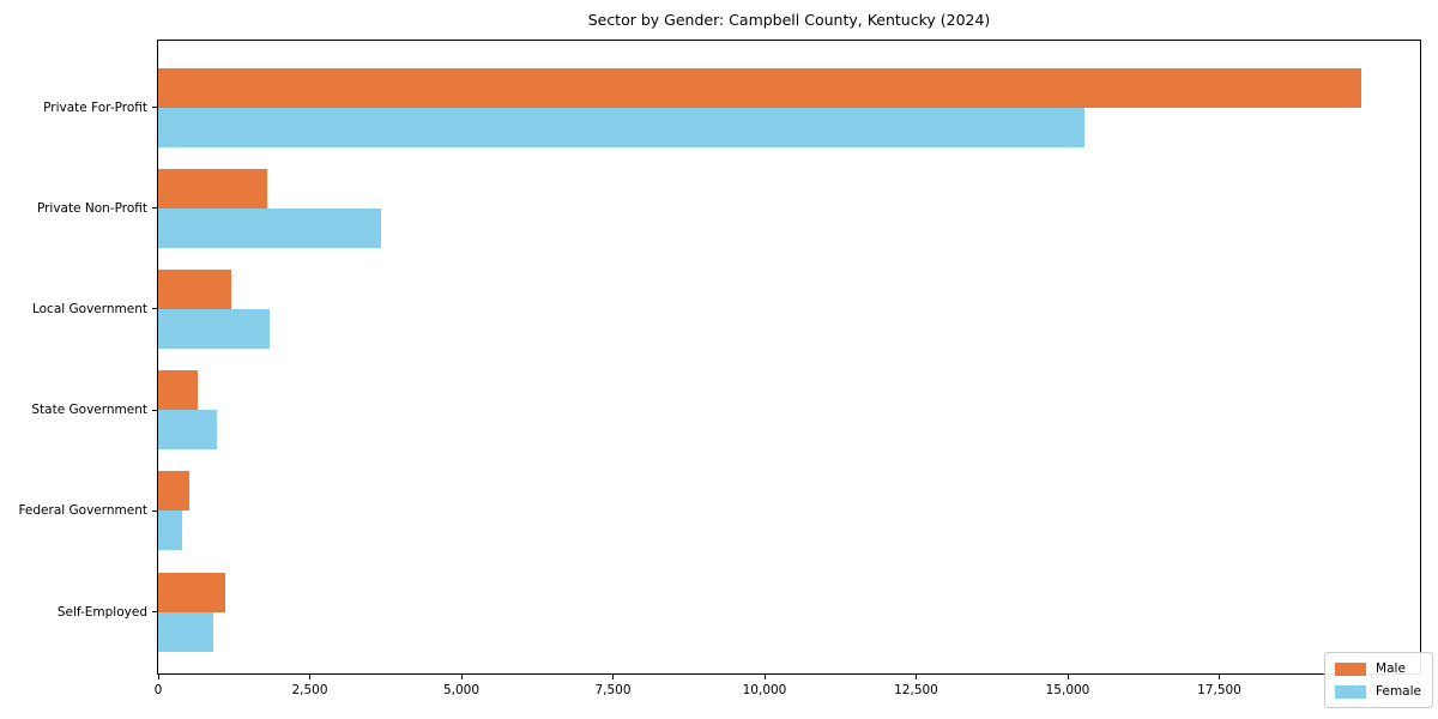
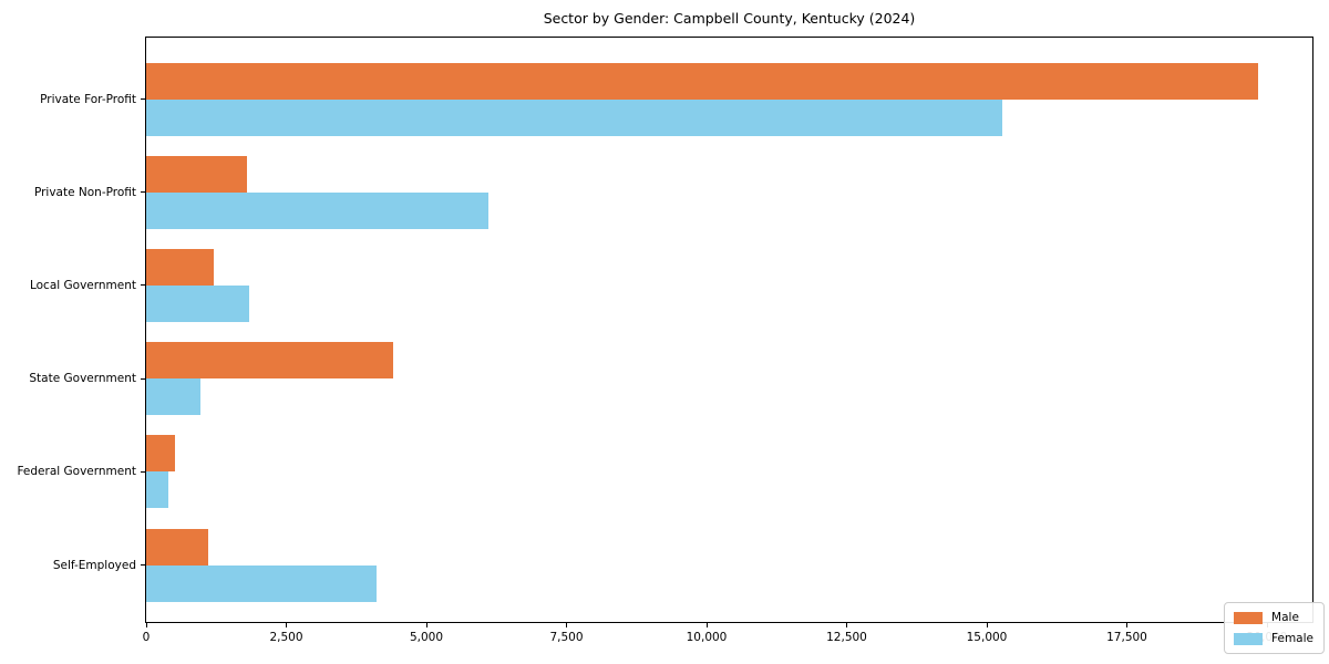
Female/Private Non-Profit: 3700 -> 6100
Male/State Government: 600 -> 4400
Female/Self-Employed: 900 -> 4100
